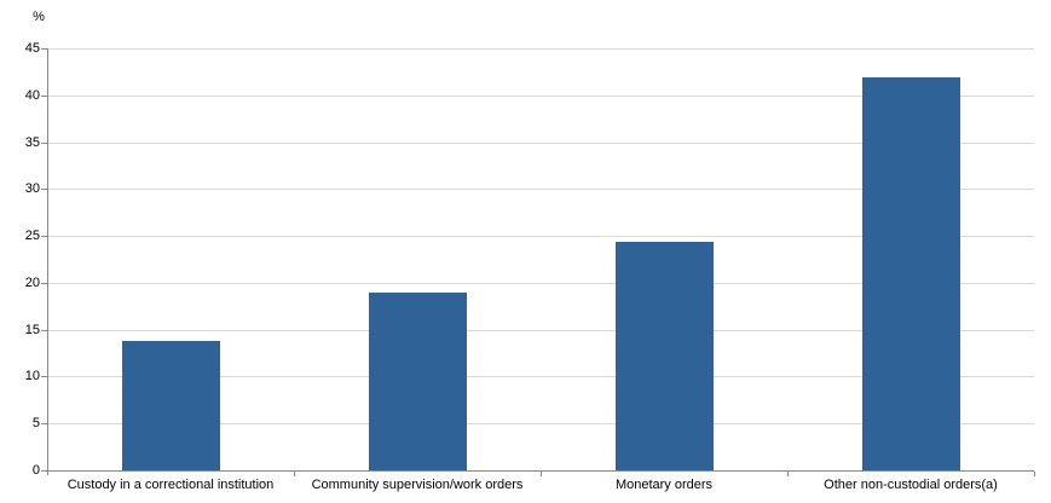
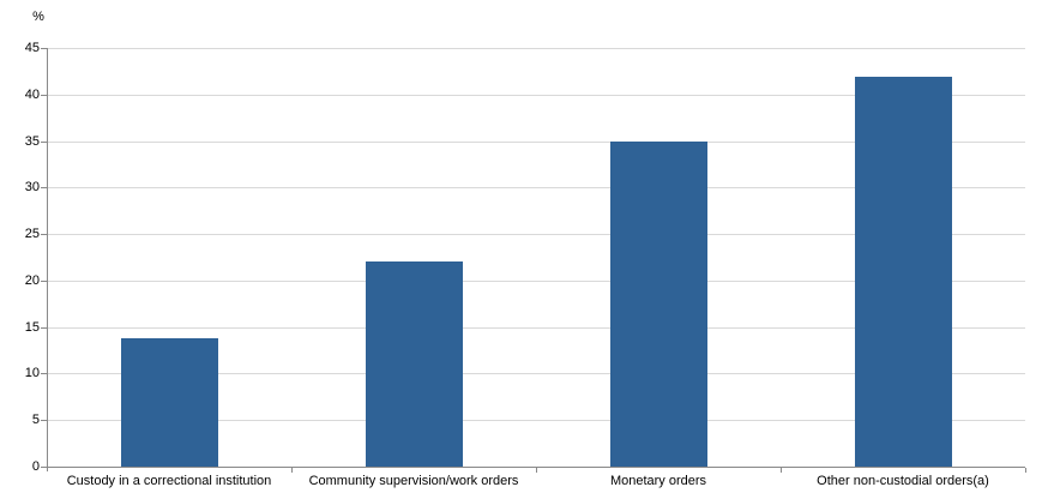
Community supervision/work orders: 19 -> 22
Monetary orders: 24 -> 35
